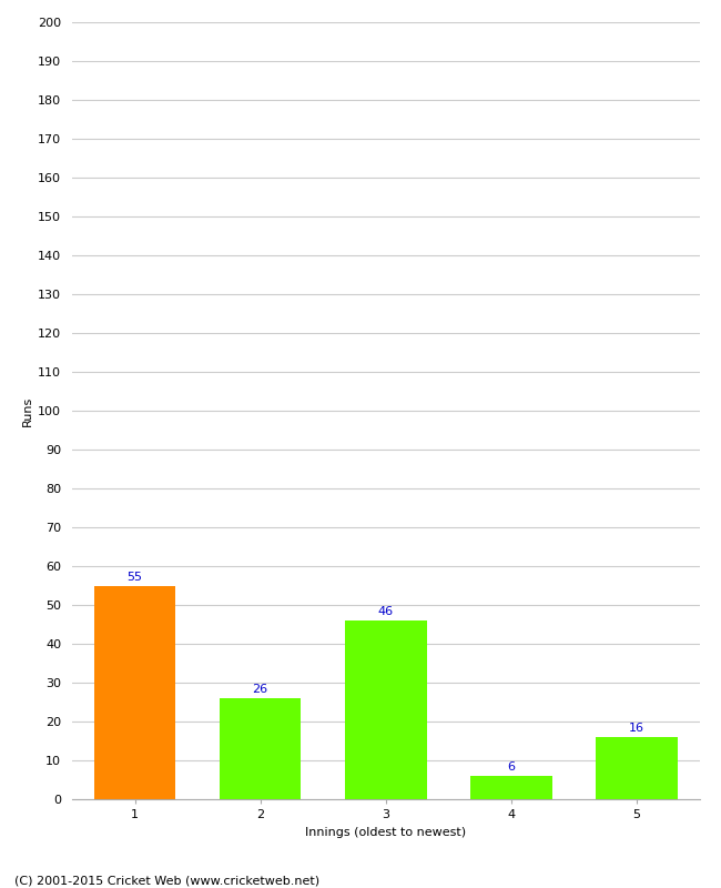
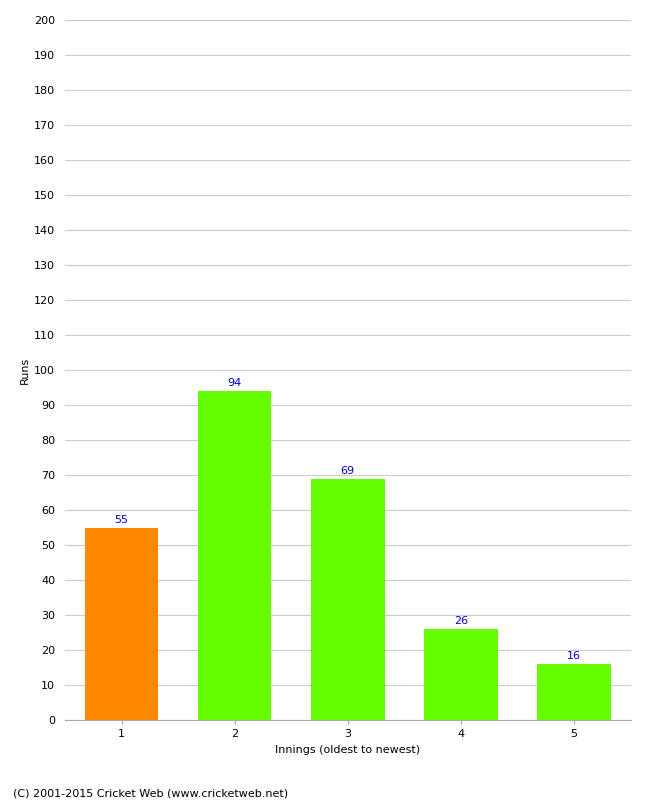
2: 26 -> 94
3: 46 -> 69
4: 6 -> 26
